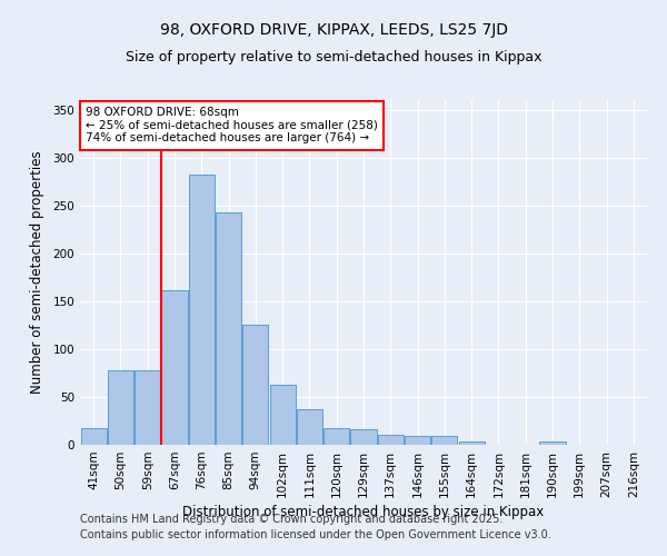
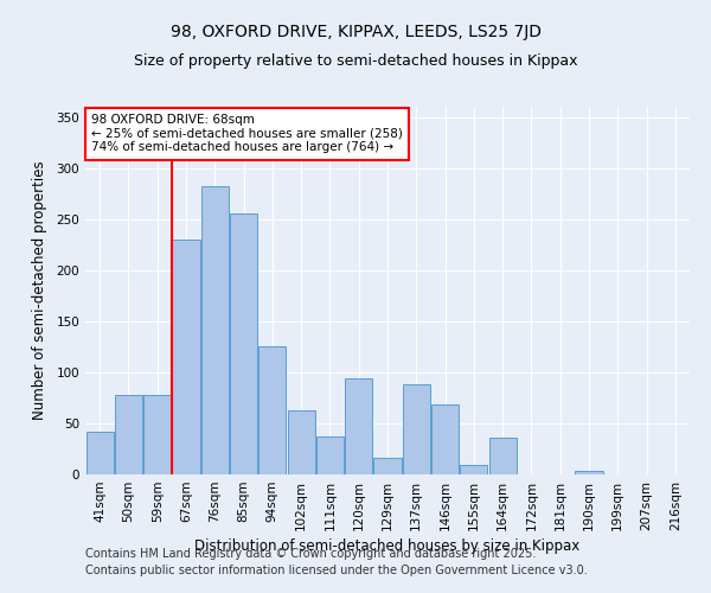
41sqm: 18 -> 42
67sqm: 162 -> 230
85sqm: 243 -> 256
120sqm: 17 -> 94
137sqm: 10 -> 88
146sqm: 9 -> 68
164sqm: 4 -> 36
